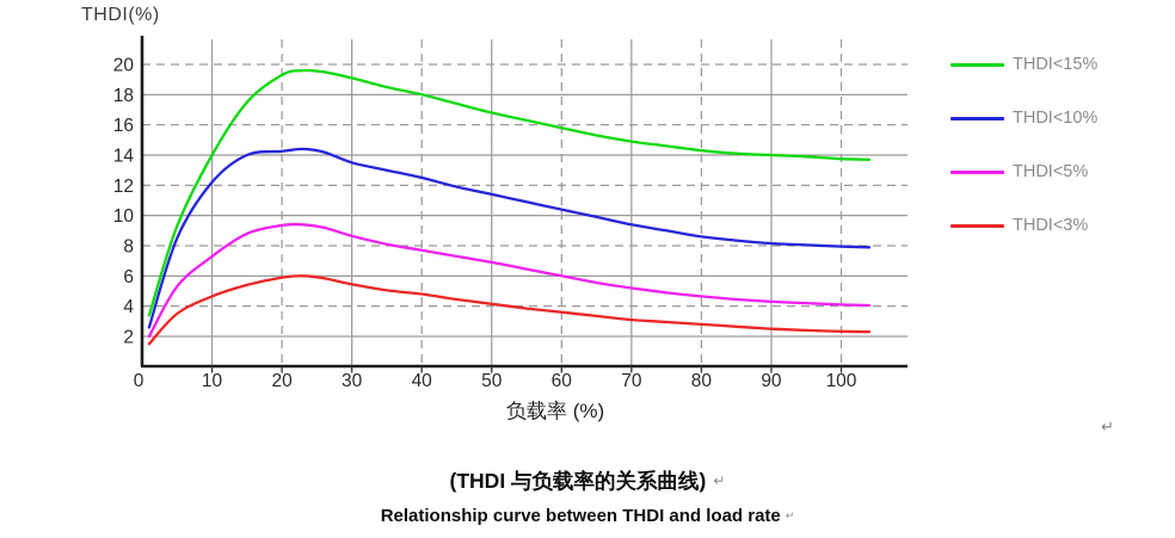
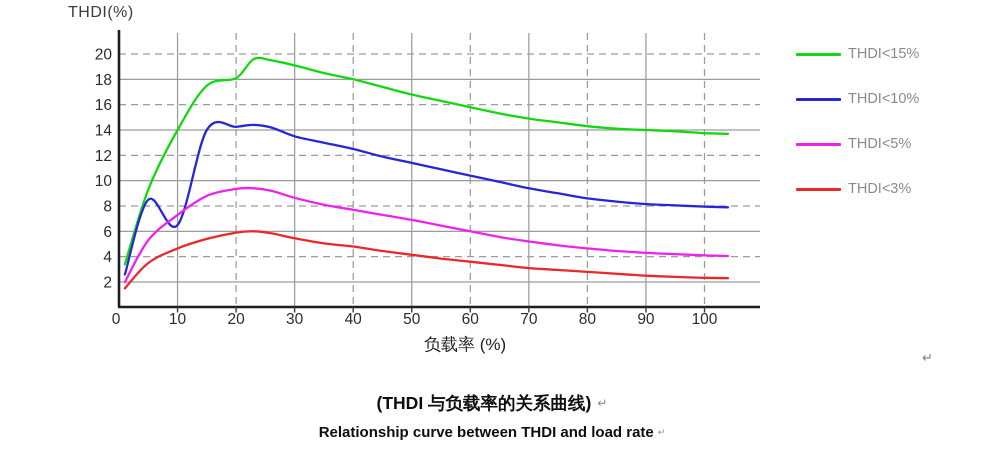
THDI<10%/10: 12.2 -> 6.5
THDI<15%/20: 19.3 -> 18.1
